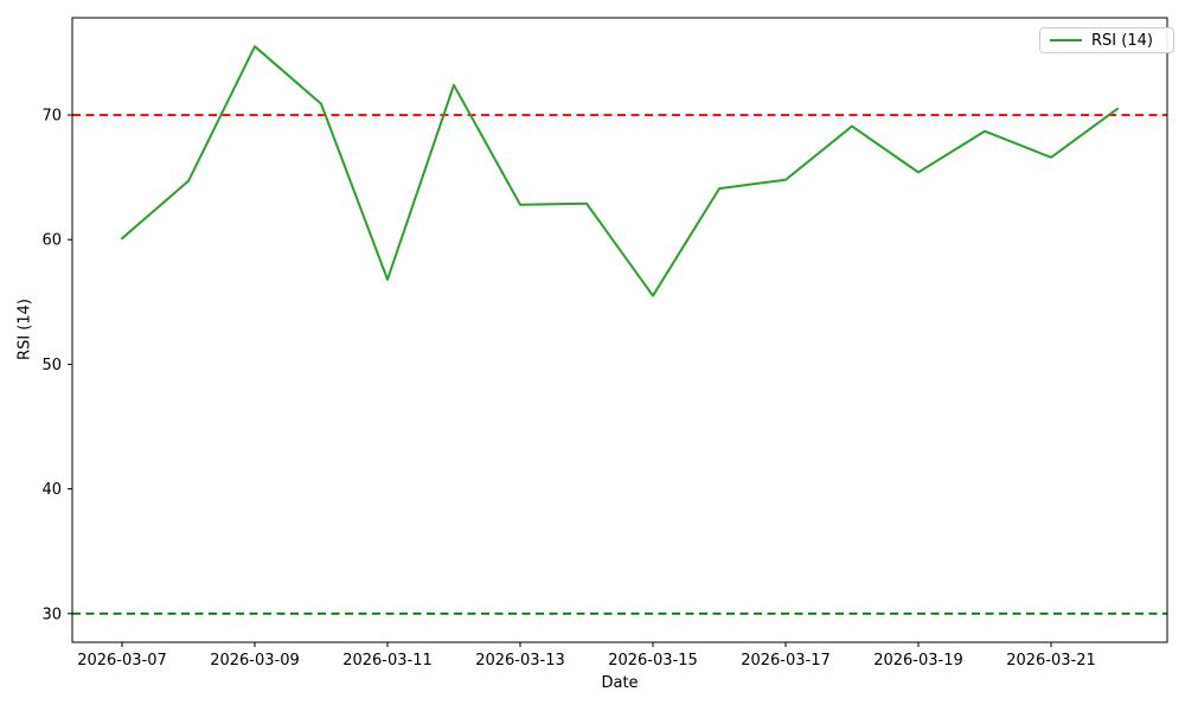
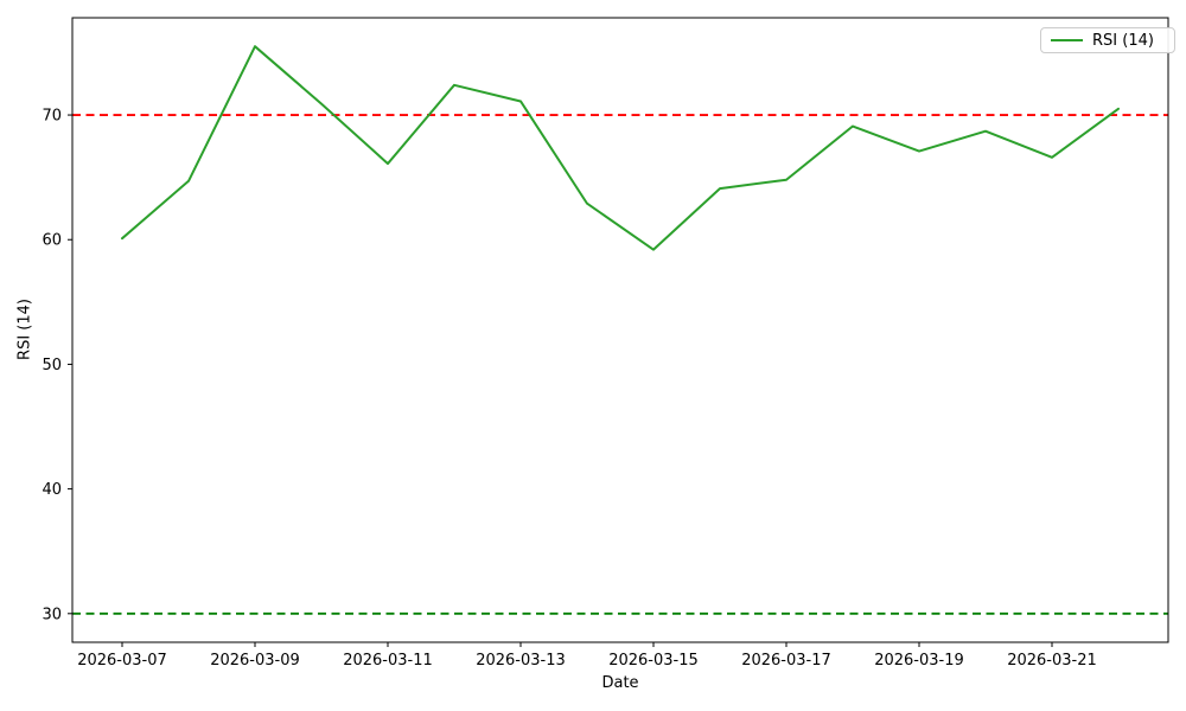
2026-03-11: 56.8 -> 66.1
2026-03-13: 62.8 -> 71.1
2026-03-15: 55.5 -> 59.2
2026-03-19: 65.4 -> 67.1
